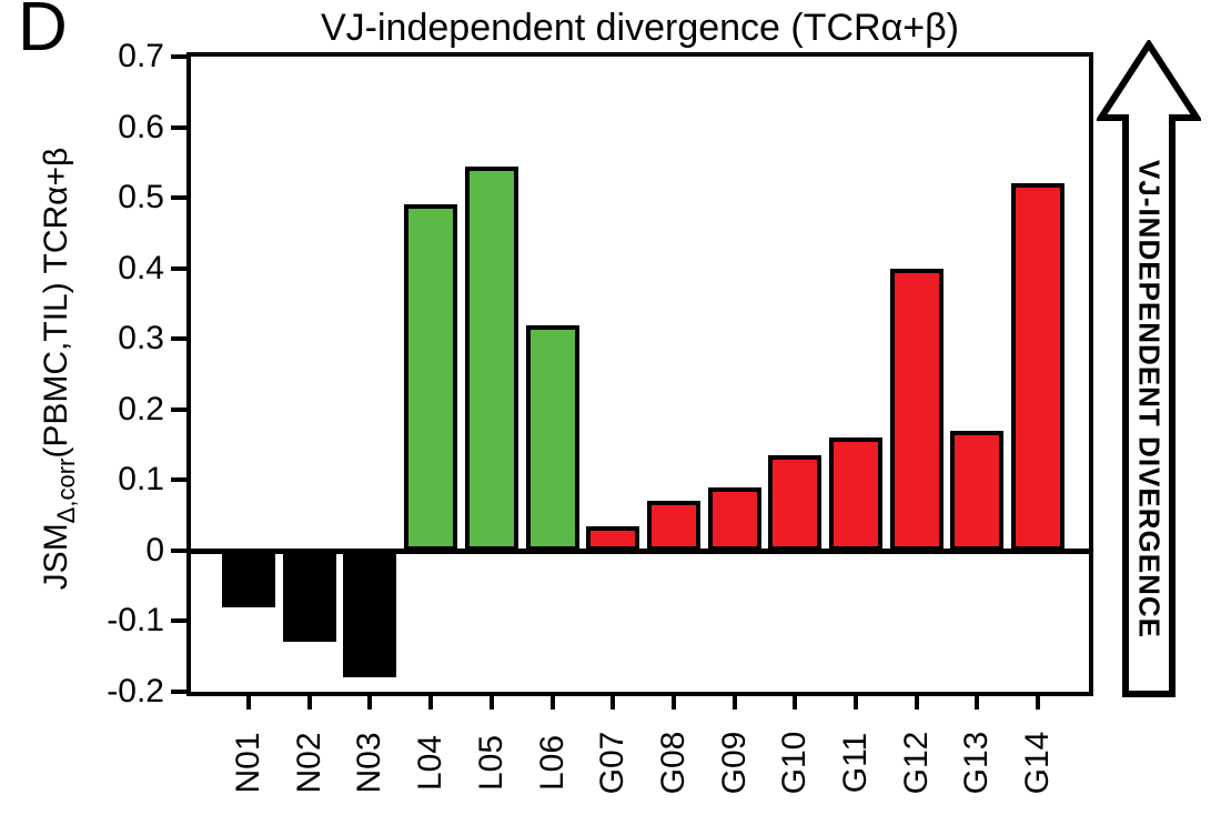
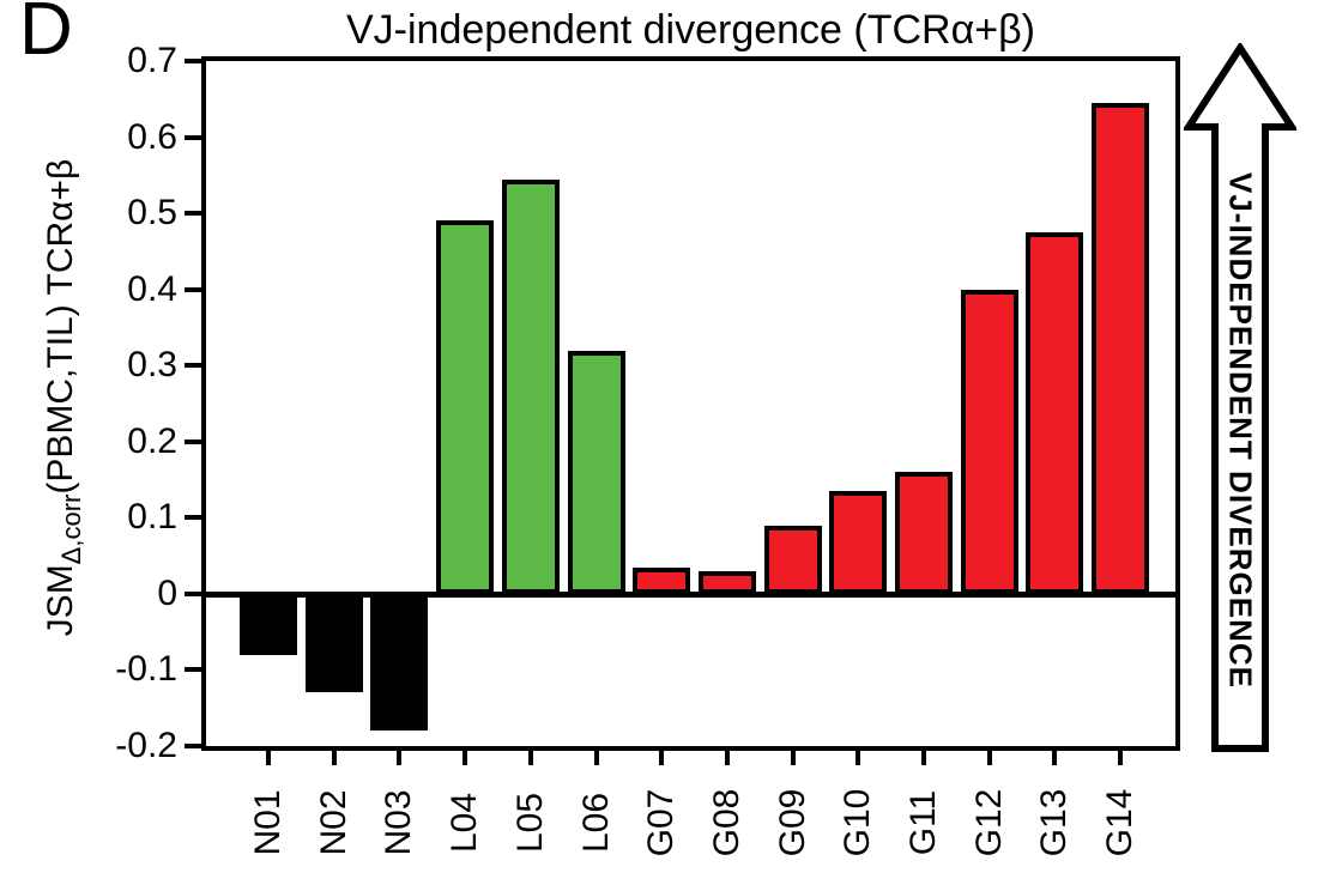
G08: 0.07 -> 0.03
G13: 0.17 -> 0.47
G14: 0.52 -> 0.65
